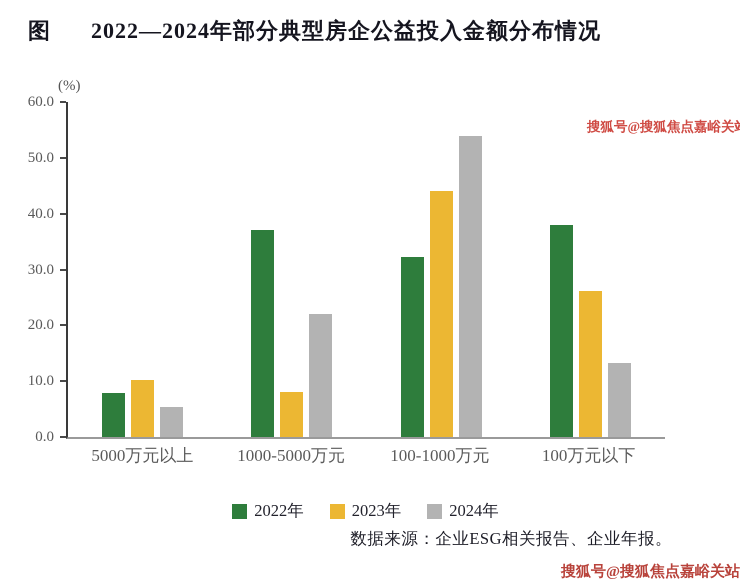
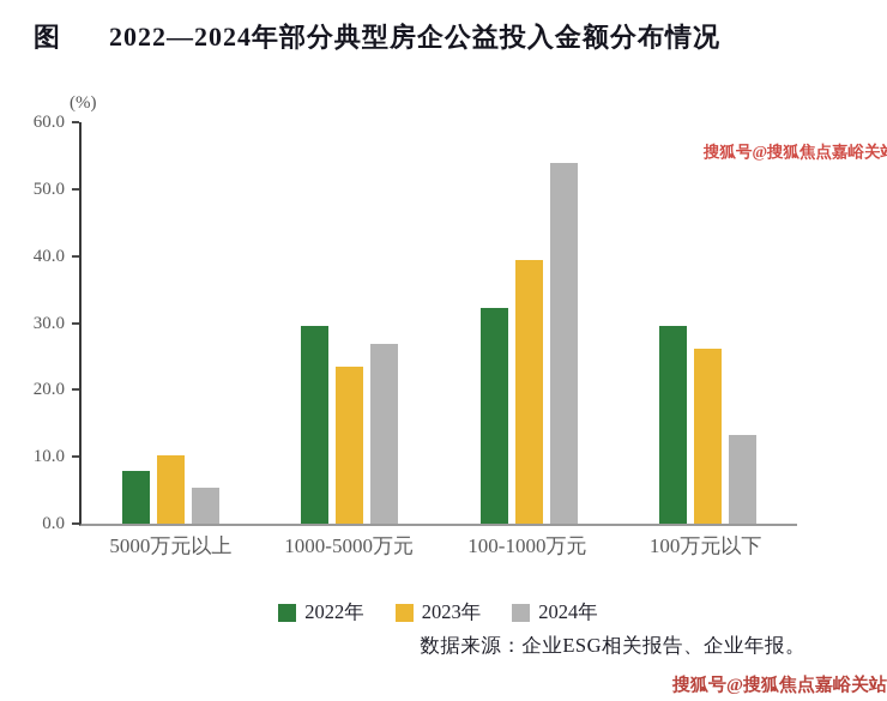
2022年/1000-5000万元: 37 -> 30
2023年/1000-5000万元: 8 -> 24
2024年/1000-5000万元: 22 -> 27
2023年/100-1000万元: 44 -> 39
2022年/100万元以下: 38 -> 30
